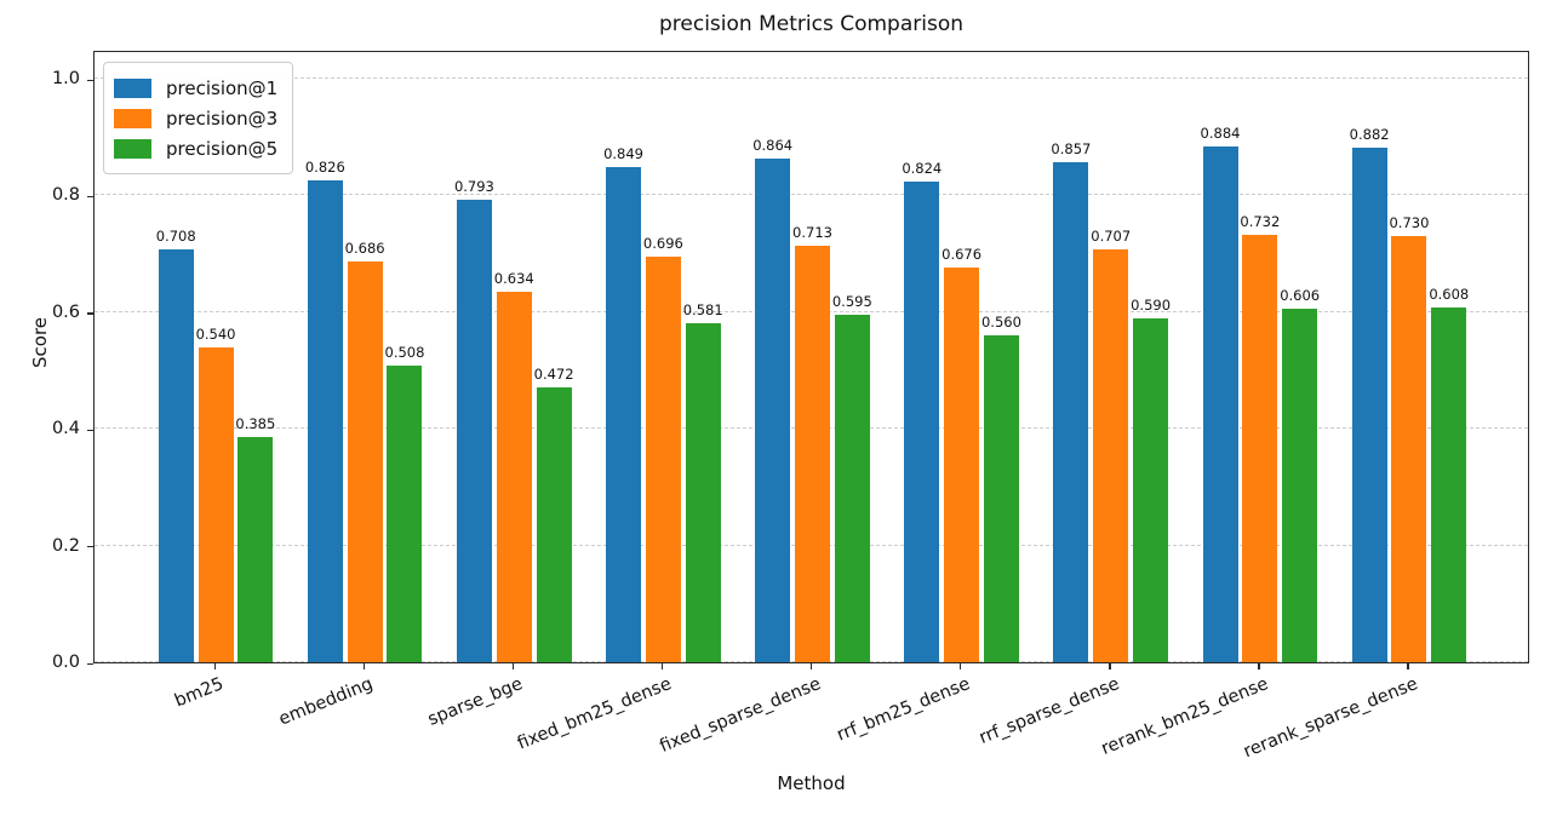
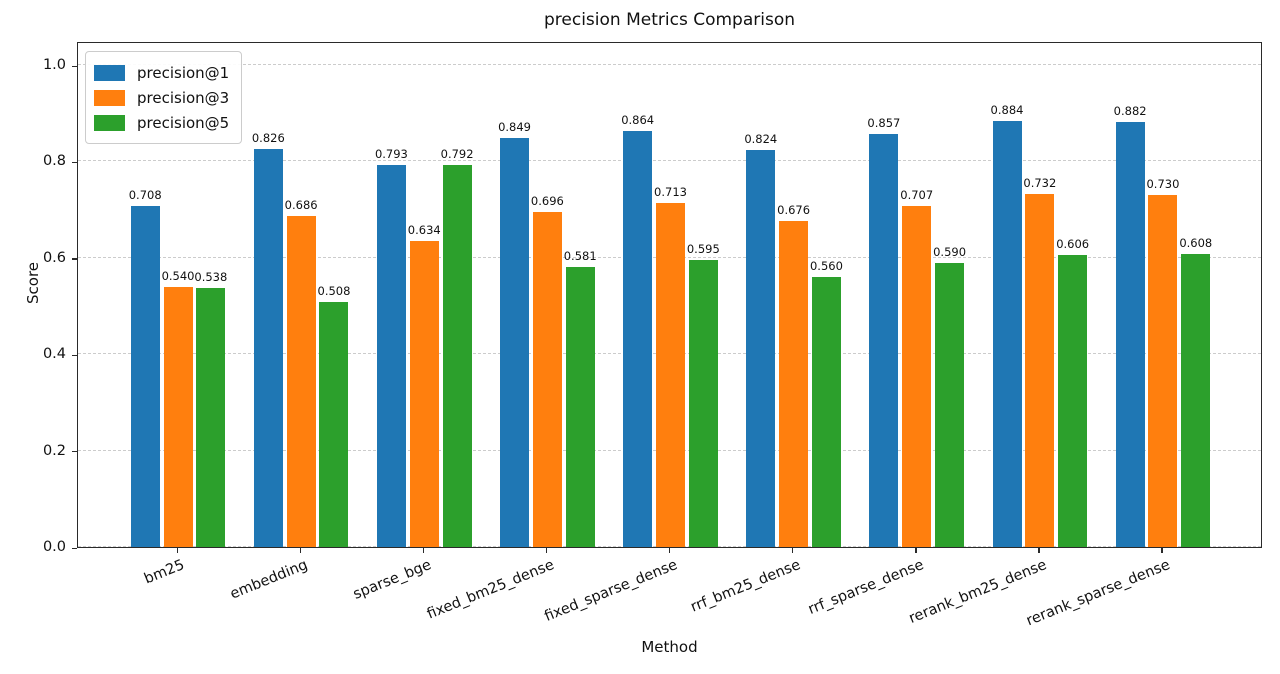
precision@5/bm25: 0.385 -> 0.538
precision@5/sparse_bge: 0.472 -> 0.792
